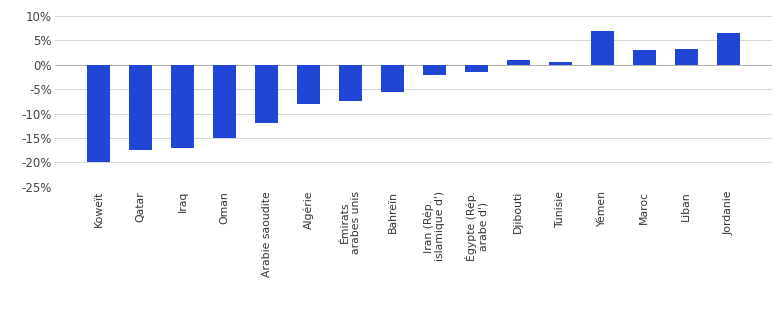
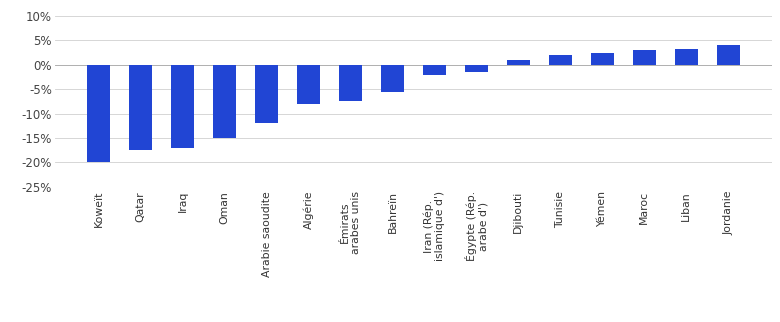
Tunisie: 0.5% -> 2.0%
Yémen: 7.0% -> 2.5%
Jordanie: 6.5% -> 4.0%
